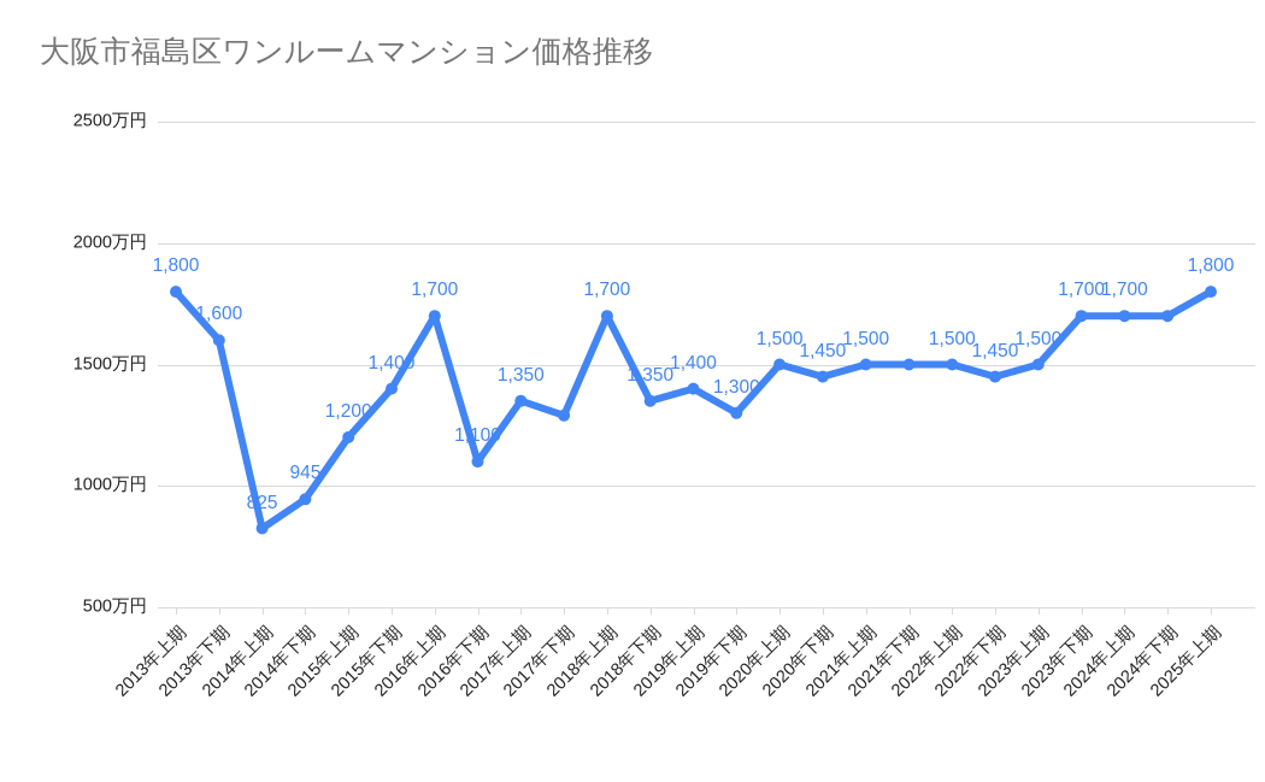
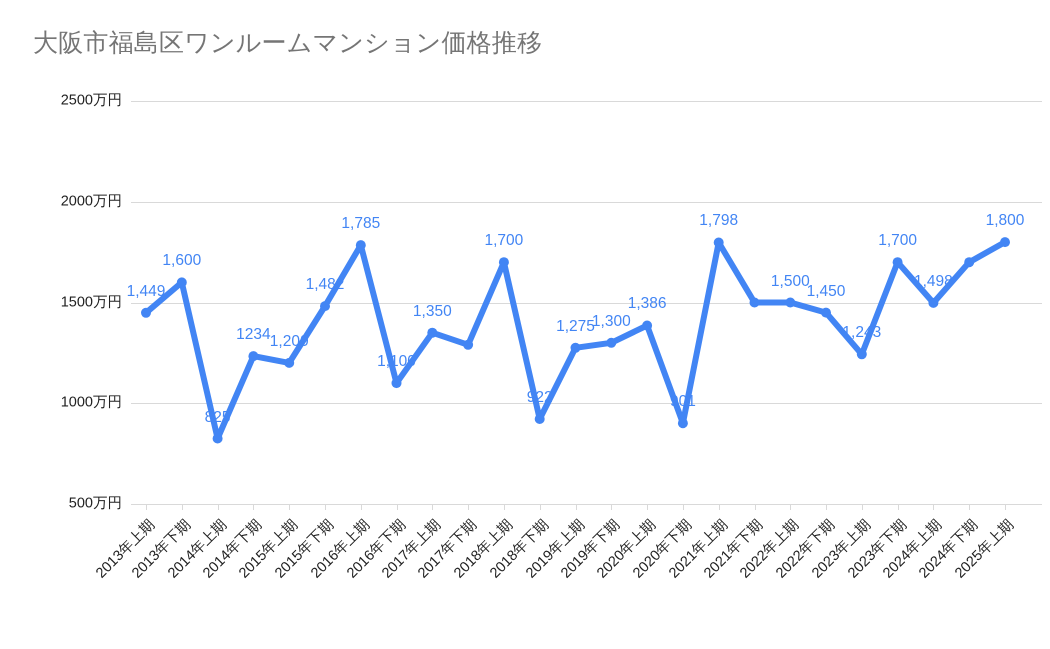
2013年上期: 1,800 -> 1,449
2014年下期: 945 -> 1234
2015年下期: 1,400 -> 1,482
2016年上期: 1,700 -> 1,785
2018年下期: 1,350 -> 922
2019年上期: 1,400 -> 1,275
2020年上期: 1,500 -> 1,386
2020年下期: 1,450 -> 901
2021年上期: 1,500 -> 1,798
2023年上期: 1,500 -> 1,243
2024年上期: 1,700 -> 1,498
